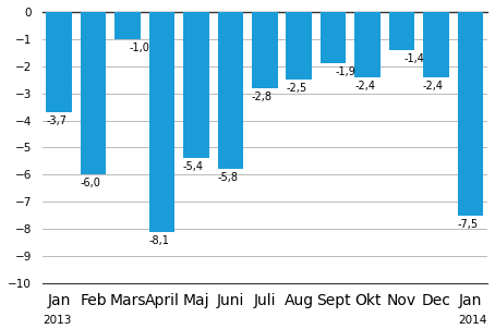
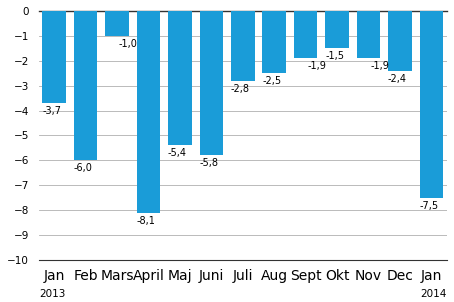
Okt: -2,4 -> -1,5
Nov: -1,4 -> -1,9
